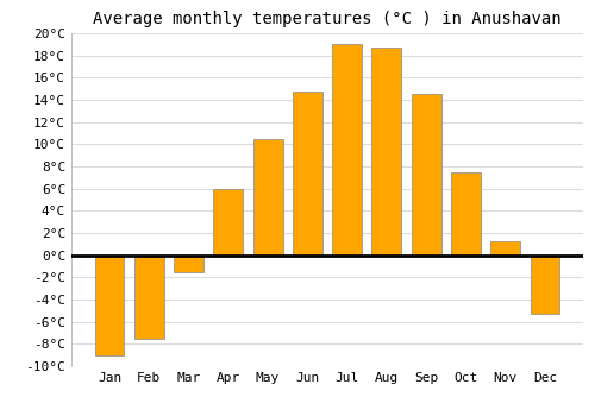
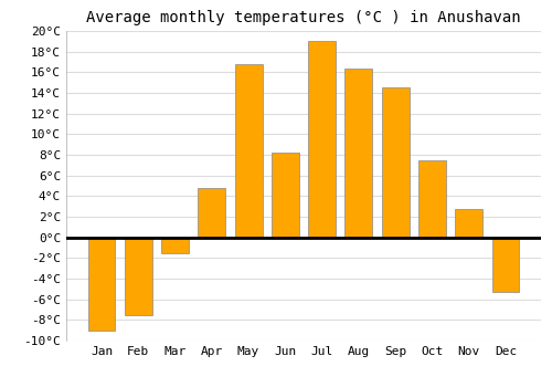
Apr: 6.0°C -> 4.8°C
May: 10.5°C -> 16.8°C
Jun: 14.8°C -> 8.2°C
Aug: 18.7°C -> 16.4°C
Nov: 1.2°C -> 2.8°C
